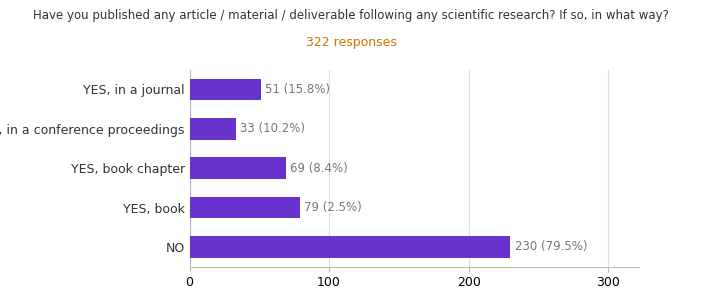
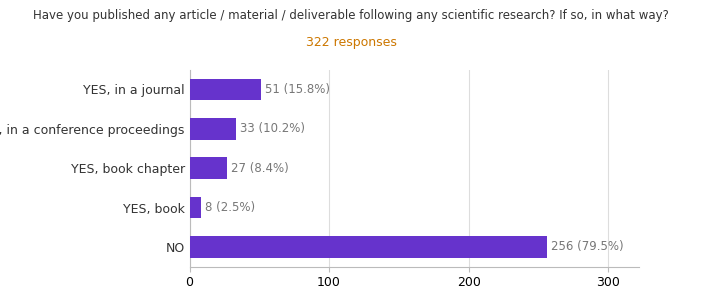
YES, book chapter: 69 -> 27
YES, book: 79 -> 8
NO: 230 -> 256
